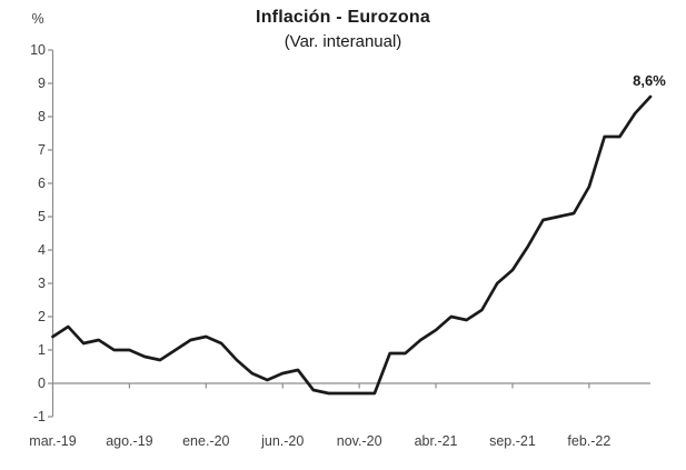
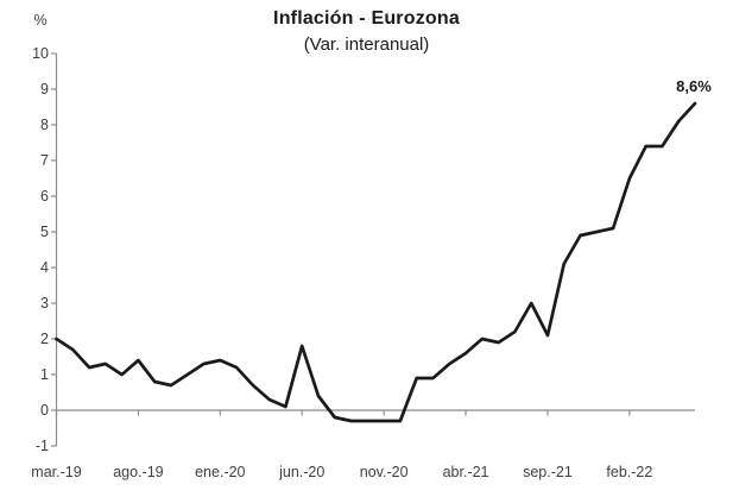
mar.-19: 1.4 -> 2.0
ago.-19: 1.0 -> 1.4
jun.-20: 0.3 -> 1.8
sep.-21: 3.4 -> 2.1
feb.-22: 5.9 -> 6.5
